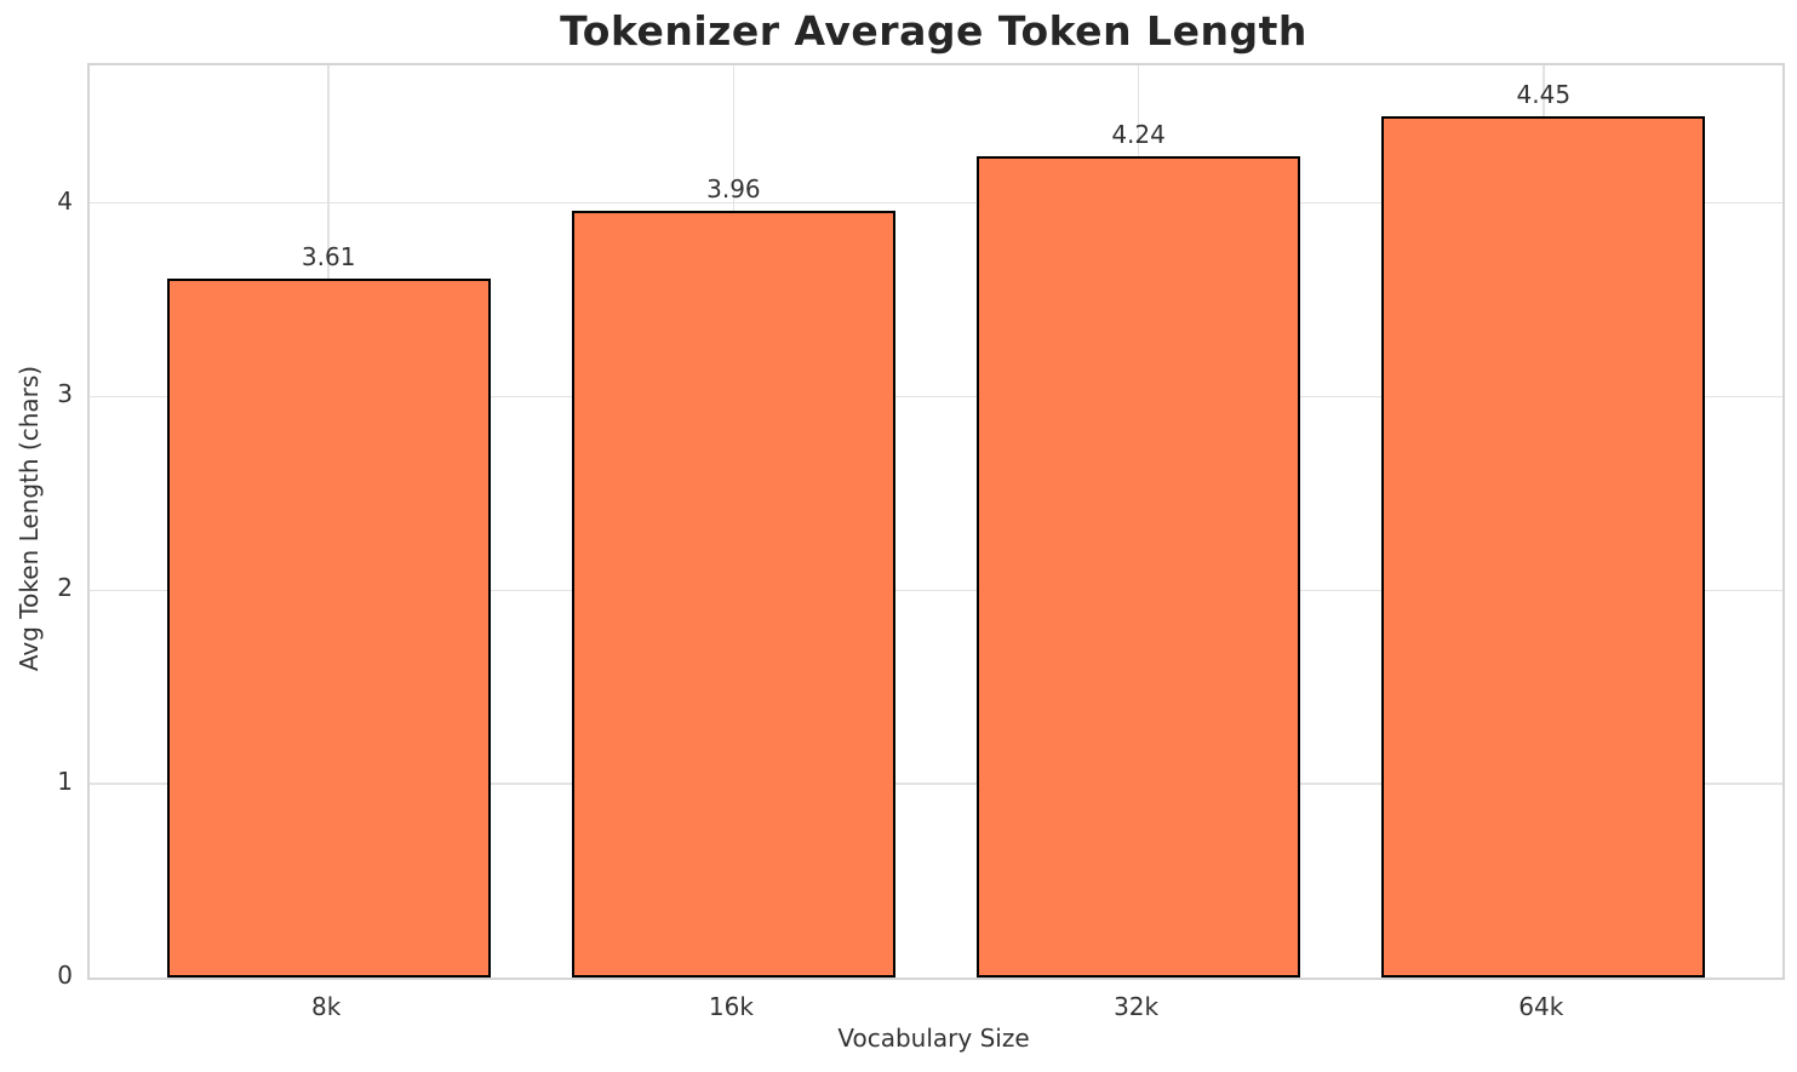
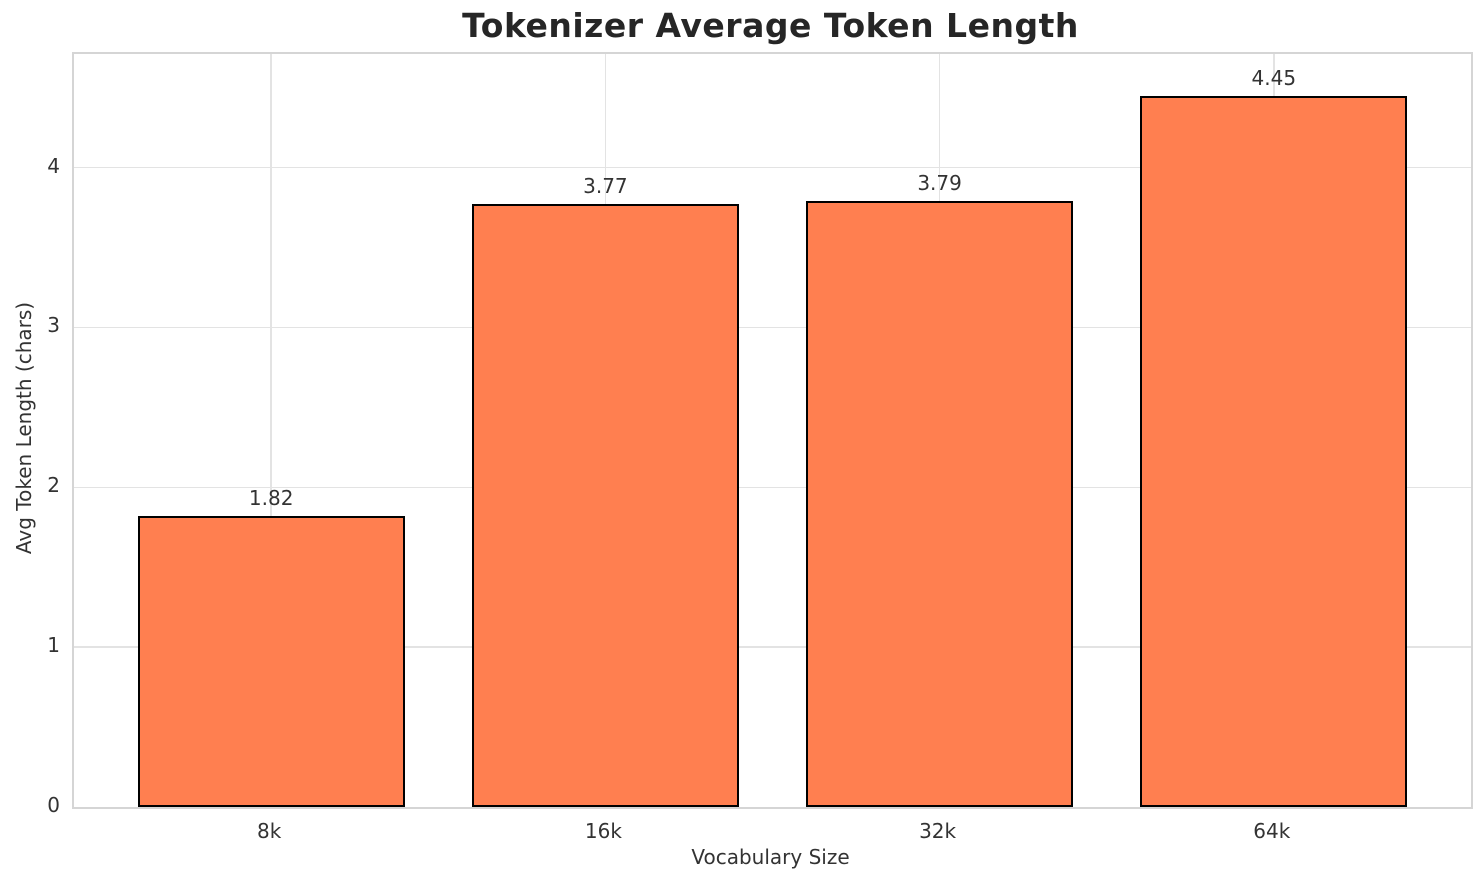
8k: 3.61 -> 1.82
16k: 3.96 -> 3.77
32k: 4.24 -> 3.79
